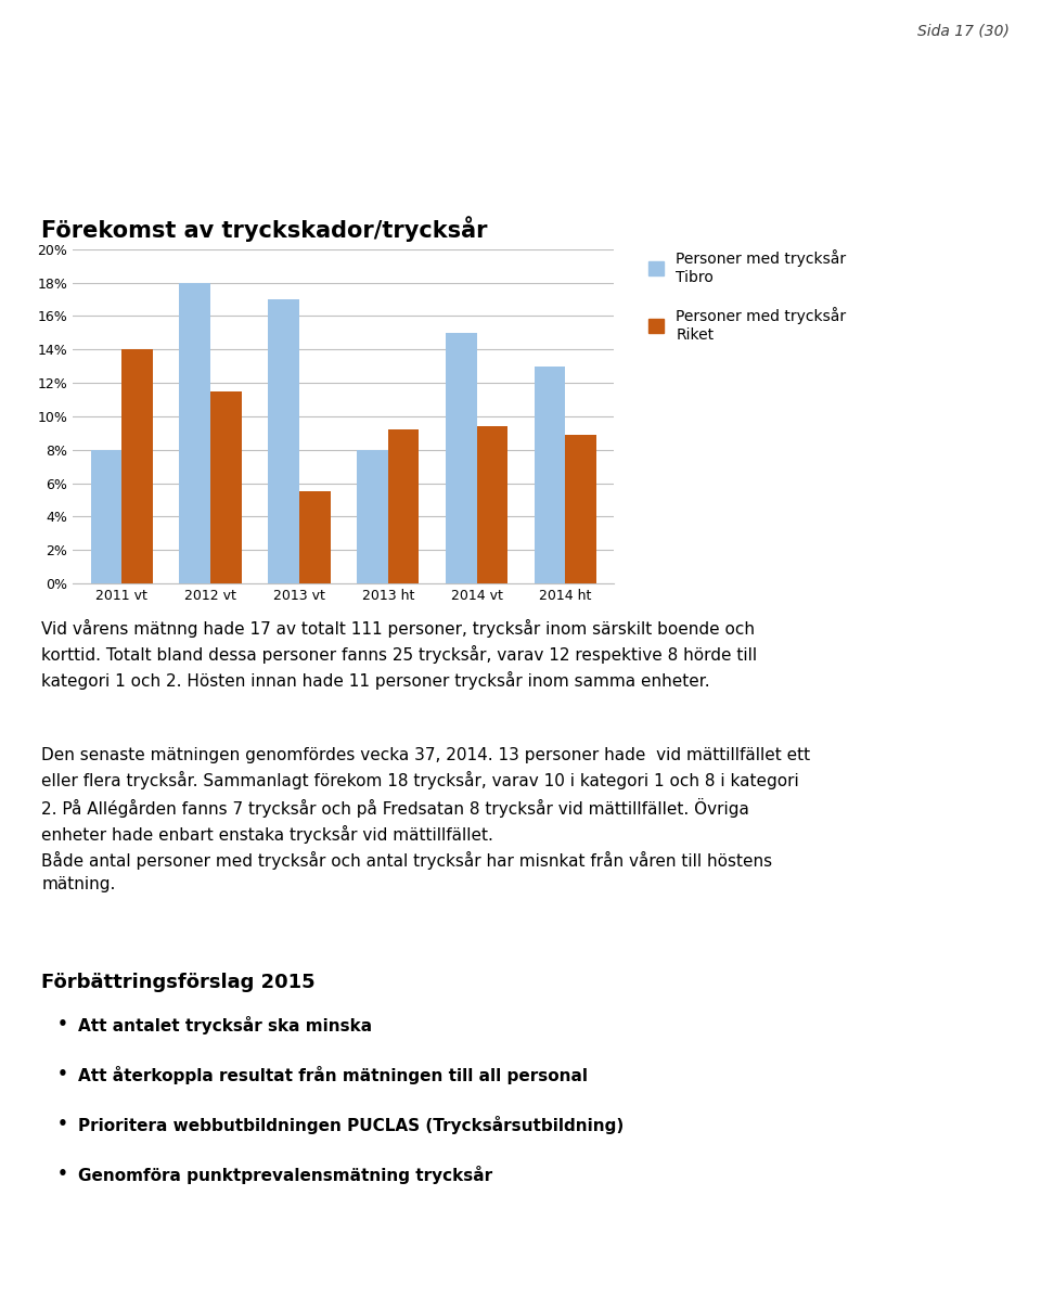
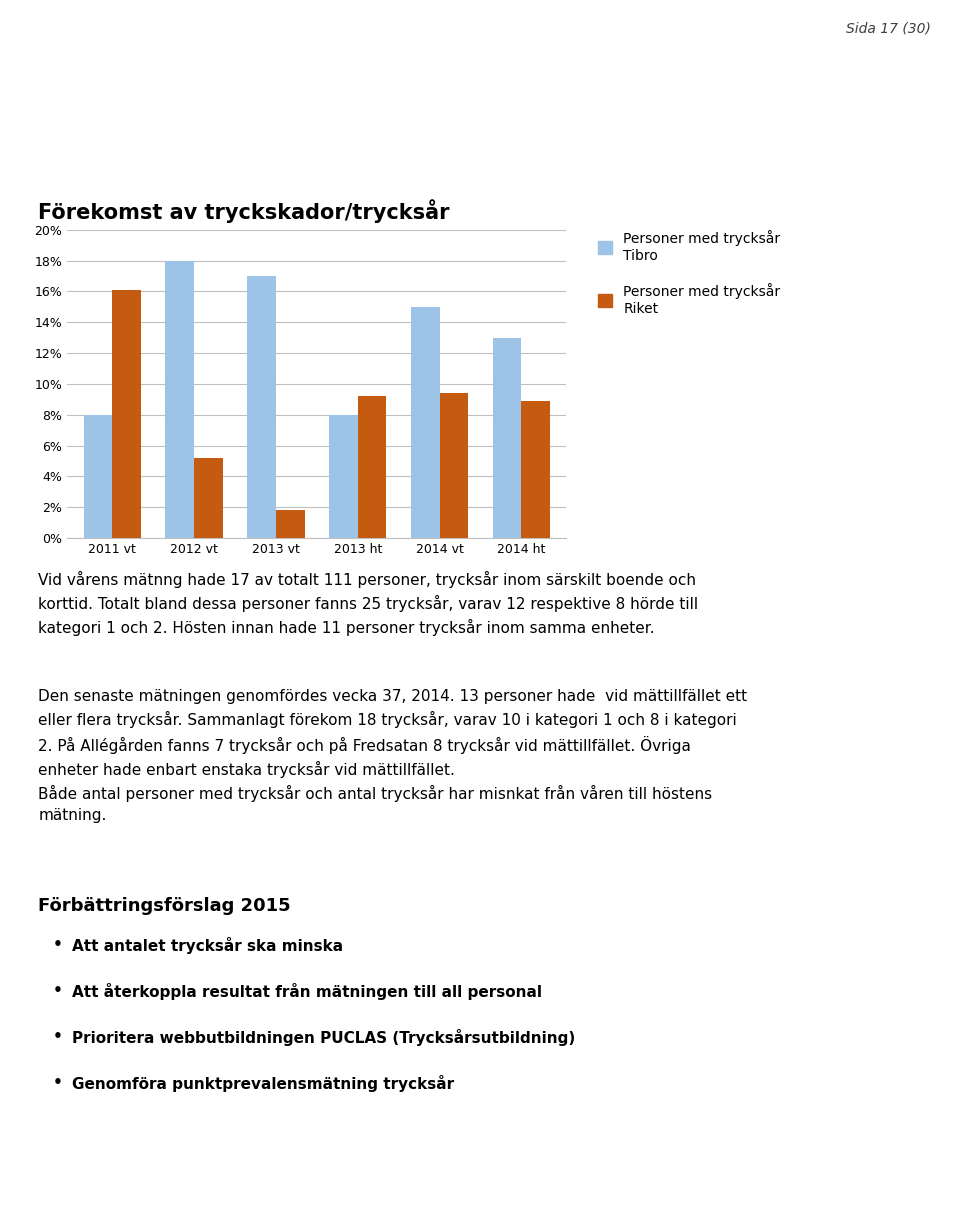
Personer med trycksår Riket/2011 vt: 14.0% -> 16.1%
Personer med trycksår Riket/2012 vt: 11.5% -> 5.2%
Personer med trycksår Riket/2013 vt: 5.5% -> 1.8%
